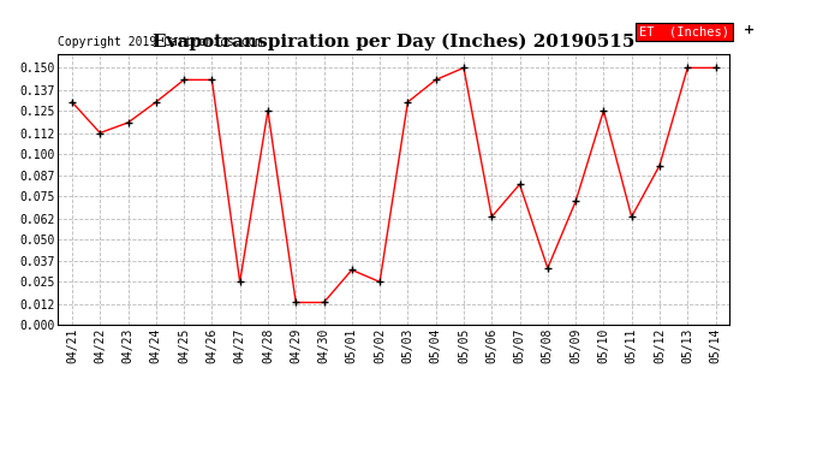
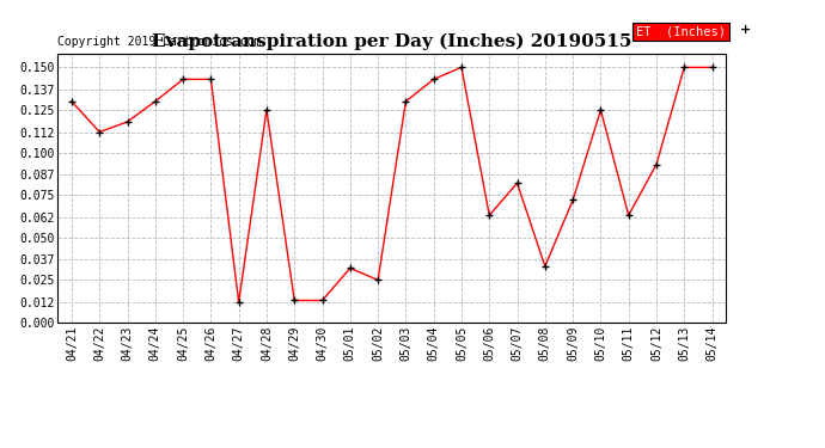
04/27: 0.025 -> 0.012
